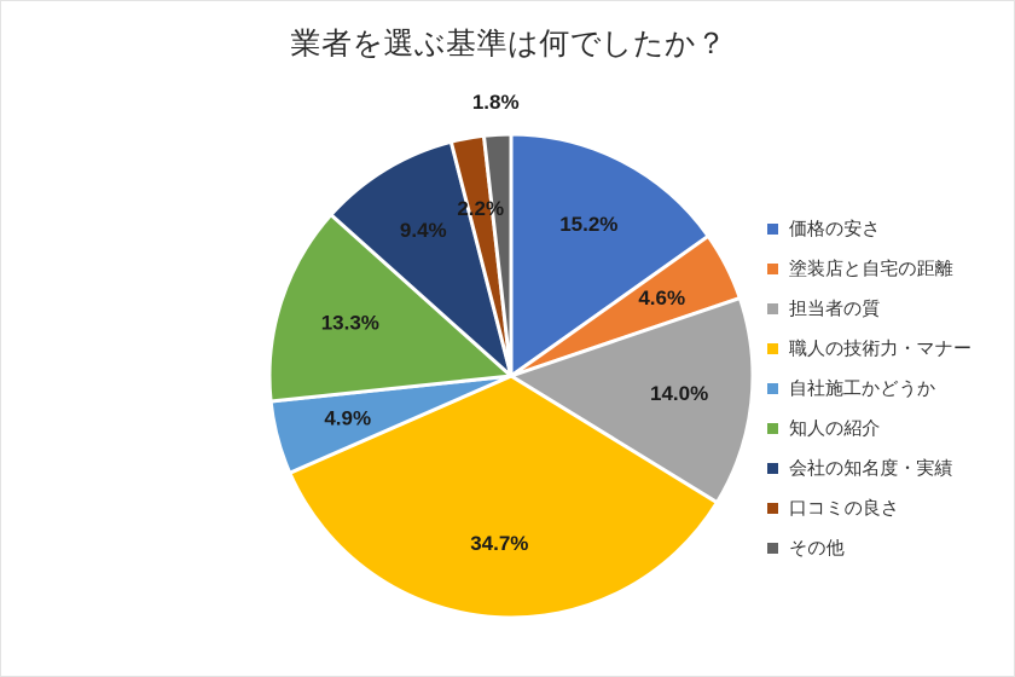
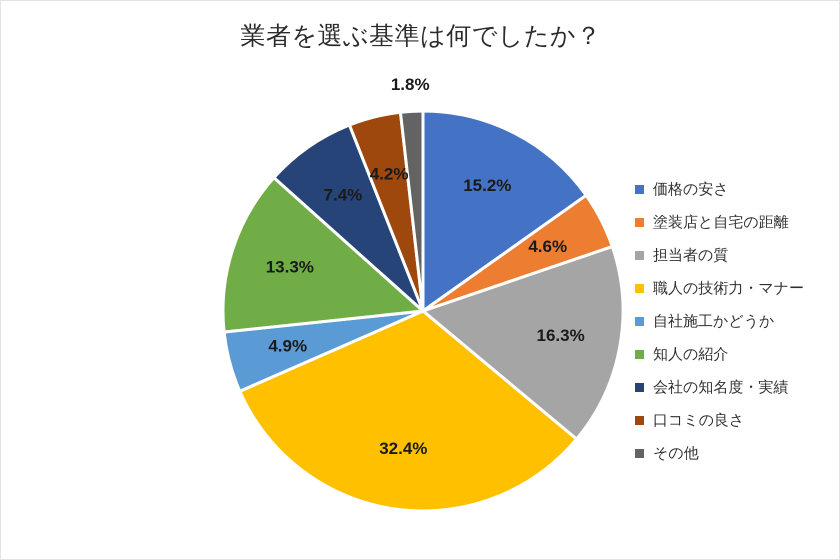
担当者の質: 14.0% -> 16.3%
職人の技術力・マナー: 34.7% -> 32.4%
会社の知名度・実績: 9.4% -> 7.4%
口コミの良さ: 2.2% -> 4.2%
